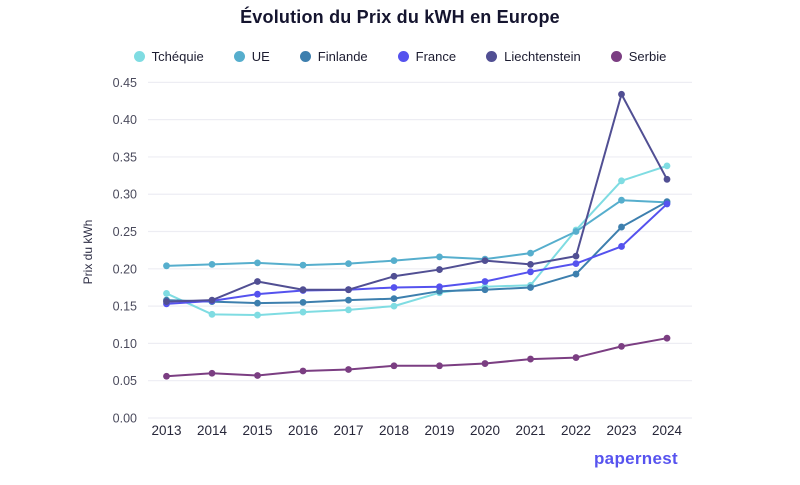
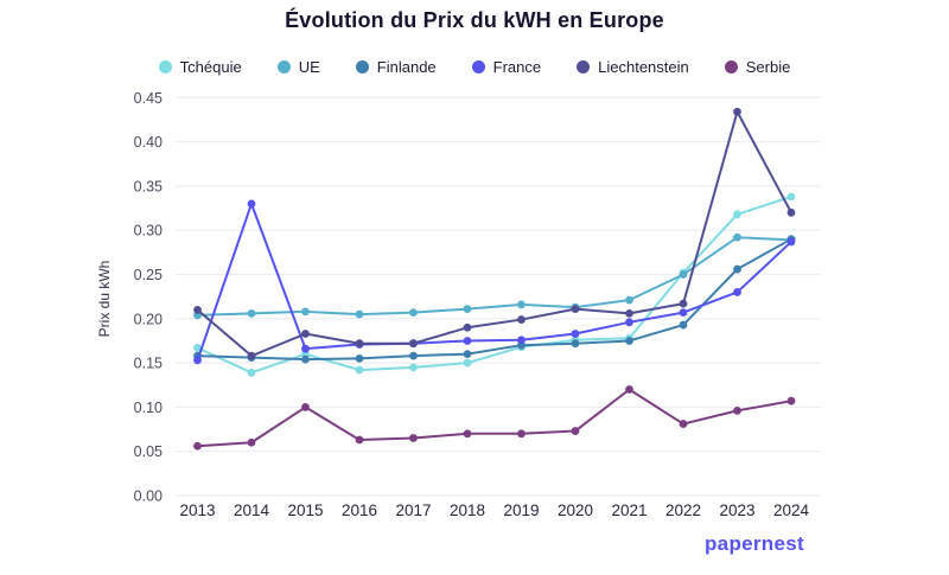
Liechtenstein/2013: 0.16 -> 0.21
France/2014: 0.16 -> 0.33
Tchéquie/2015: 0.14 -> 0.16
Serbie/2015: 0.06 -> 0.10
Serbie/2021: 0.08 -> 0.12
